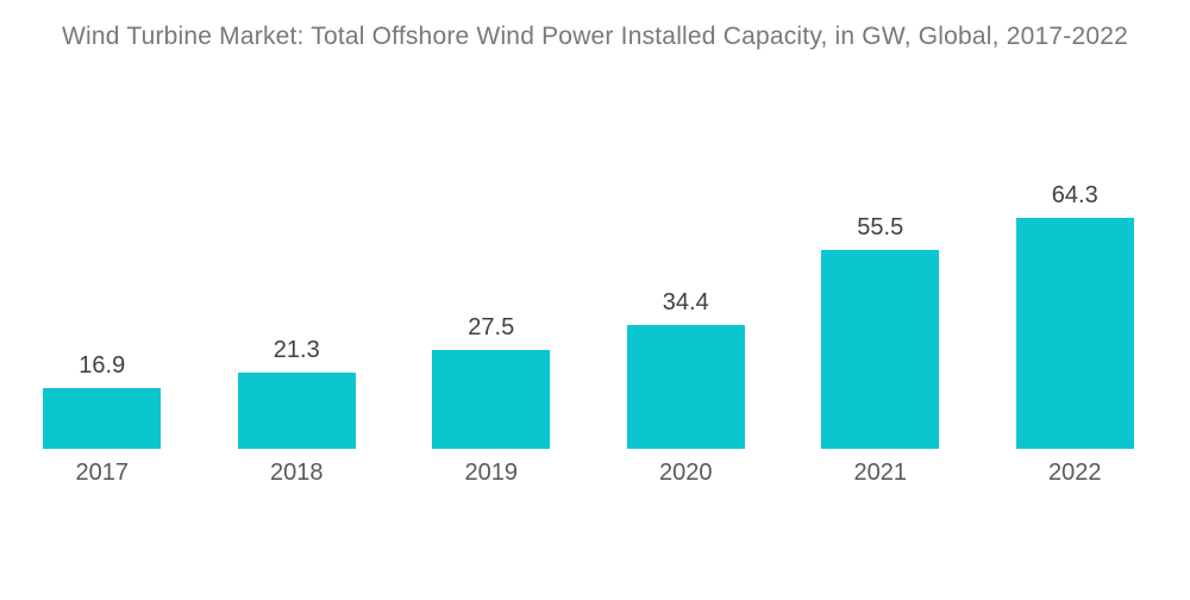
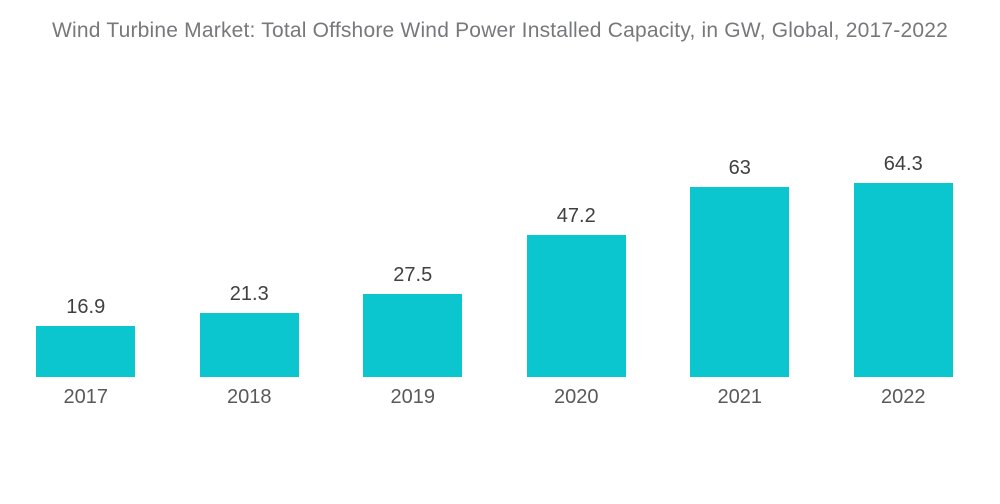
2020: 34.4 -> 47.2
2021: 55.5 -> 63
